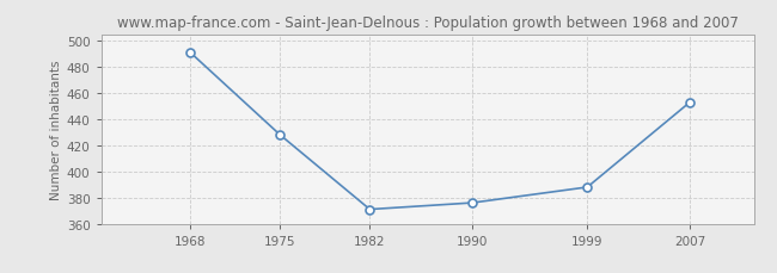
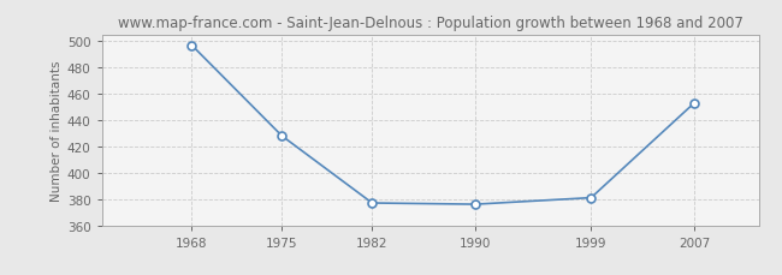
1968: 491 -> 497
1982: 371 -> 377
1999: 388 -> 381
